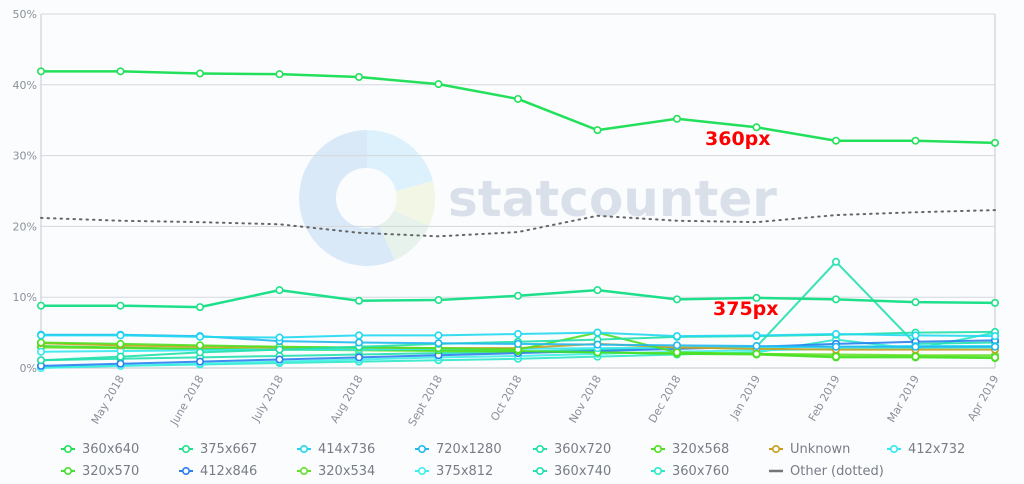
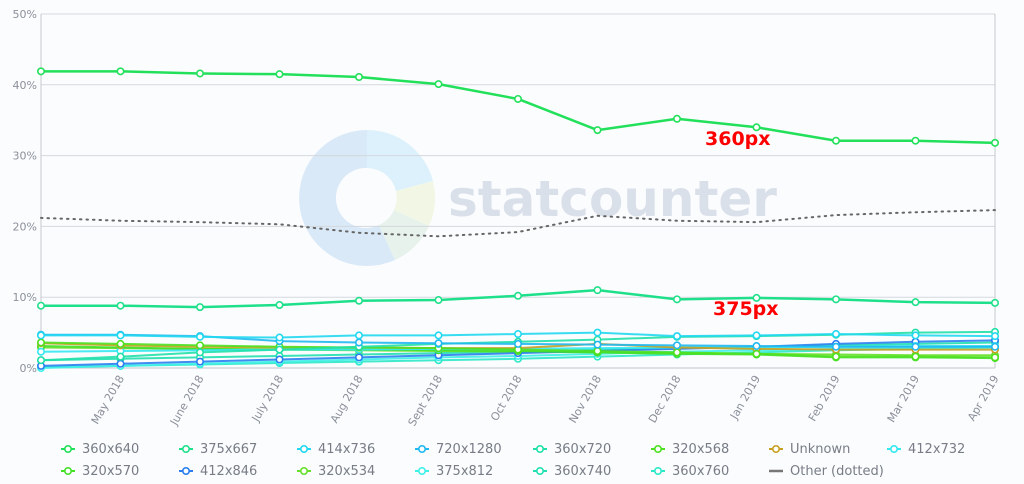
375x667/July 2018: 11% -> 9%
320x568/Nov 2018: 5% -> 2%
360x740/Feb 2019: 15% -> 3%
360x760/Feb 2019: 4% -> 2%
360x760/Apr 2019: 5% -> 3%
